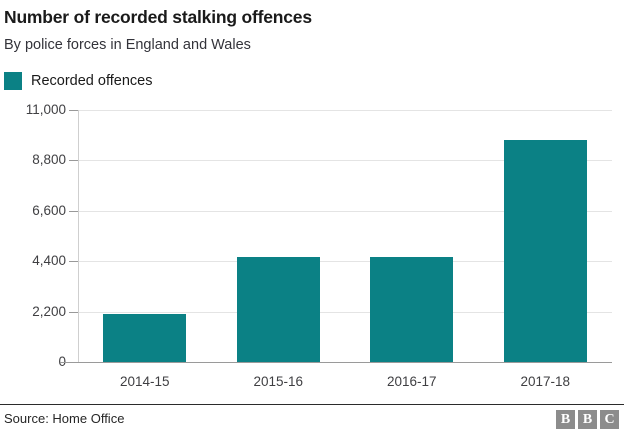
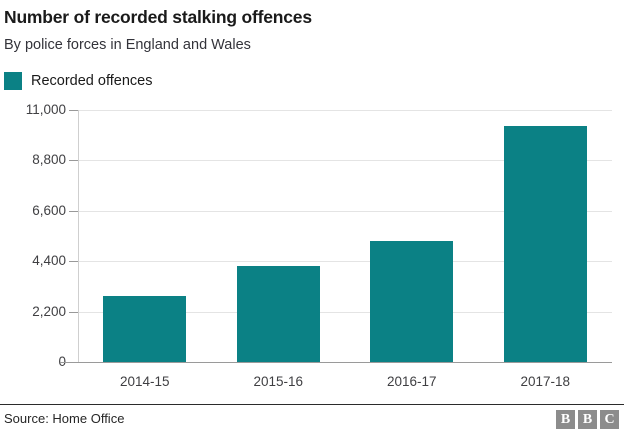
2014-15: 2100 -> 2900
2015-16: 4600 -> 4200
2016-17: 4600 -> 5300
2017-18: 9700 -> 10300
